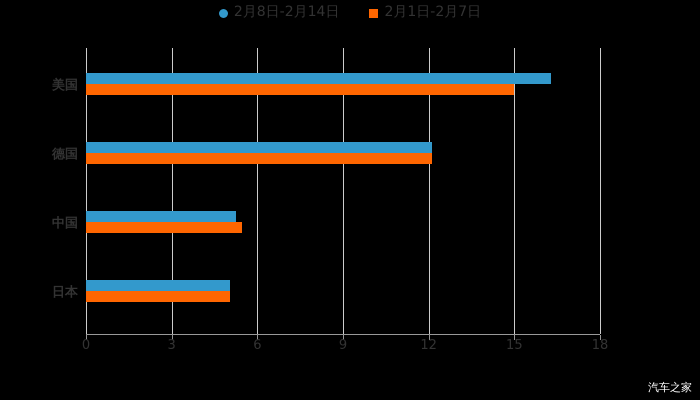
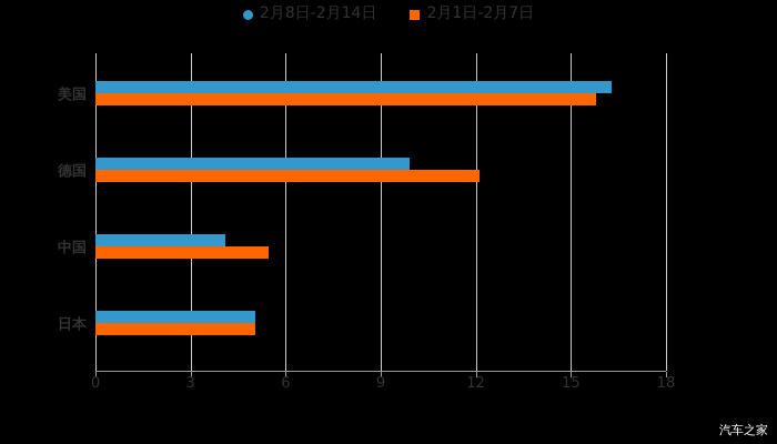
2月1日-2月7日/美国: 15.0 -> 15.8
2月8日-2月14日/德国: 12.1 -> 9.9
2月8日-2月14日/中国: 5.2 -> 4.1
